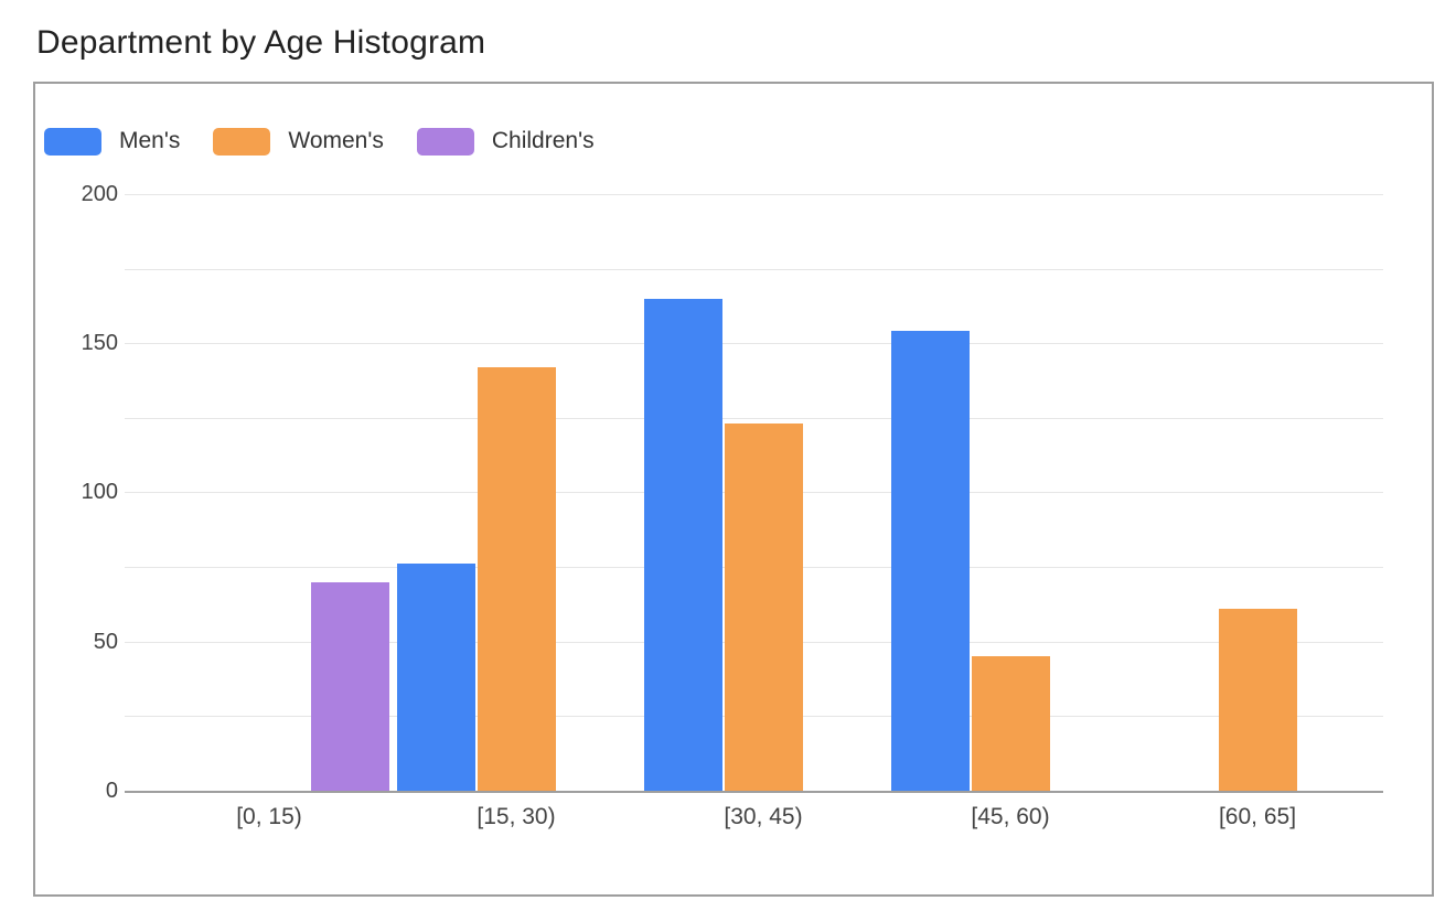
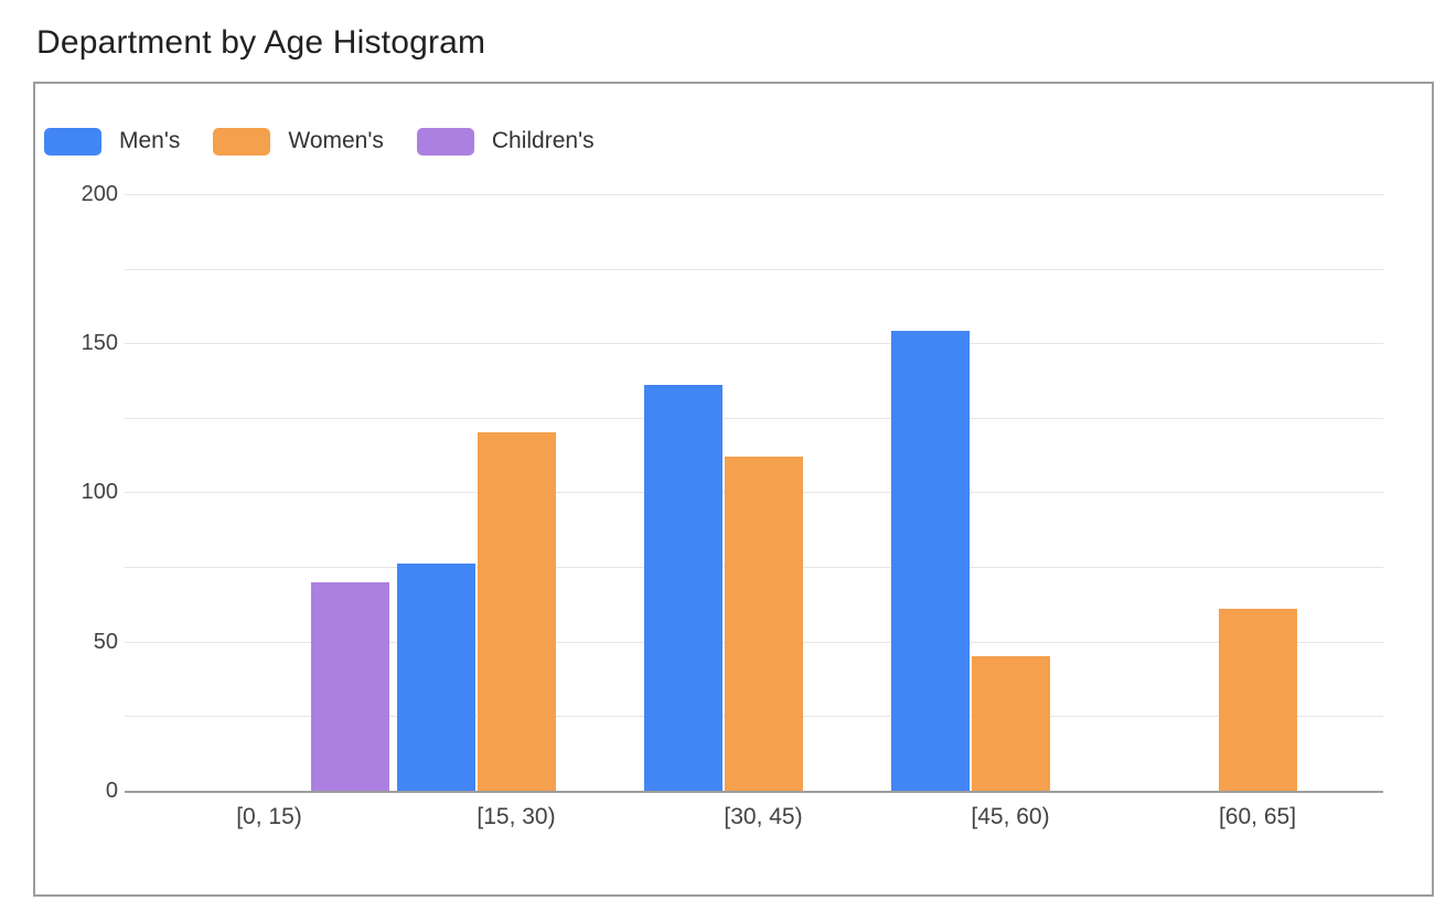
Women's/[15, 30): 142 -> 120
Men's/[30, 45): 165 -> 136
Women's/[30, 45): 123 -> 112
